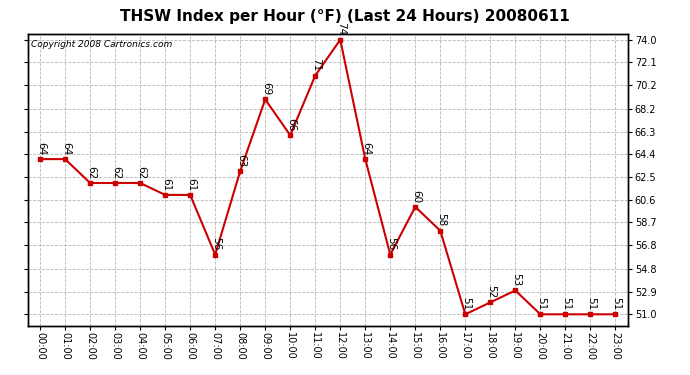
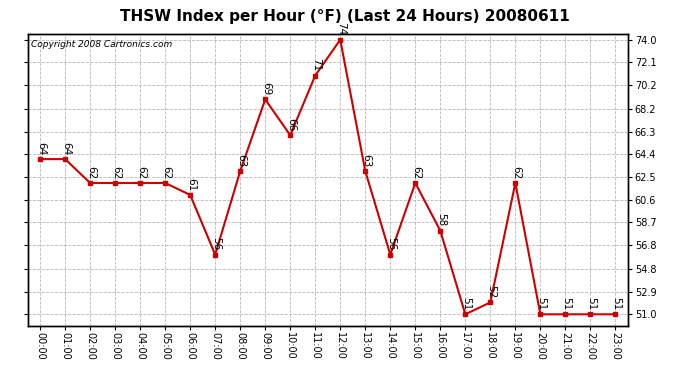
05:00: 61 -> 62
13:00: 64 -> 63
15:00: 60 -> 62
19:00: 53 -> 62
